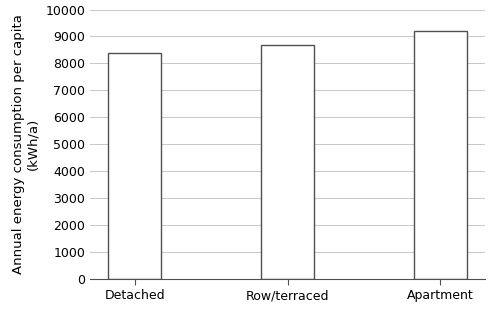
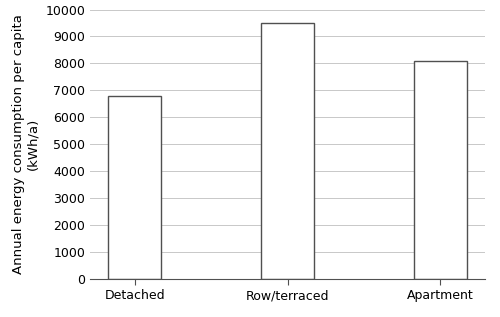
Detached: 8400 -> 6800
Row/terraced: 8700 -> 9500
Apartment: 9200 -> 8100
